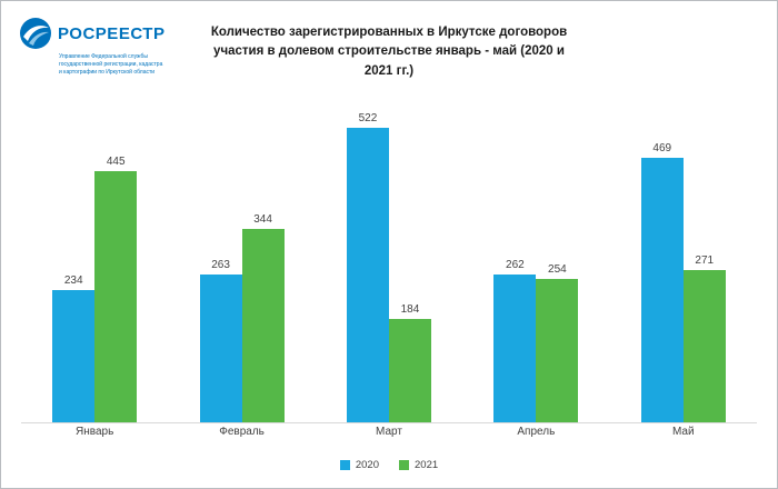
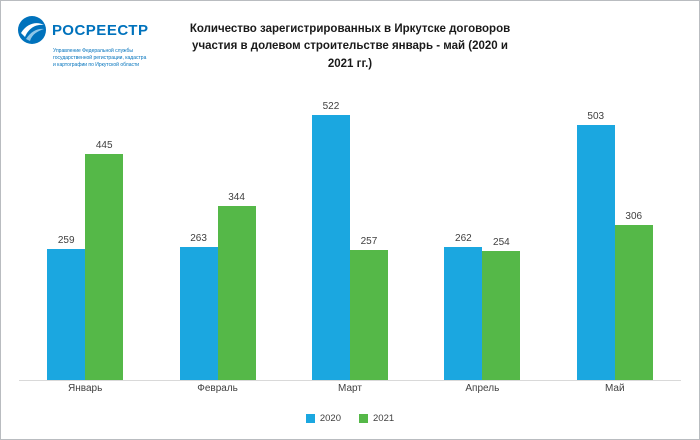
2020/Январь: 234 -> 259
2021/Март: 184 -> 257
2020/Май: 469 -> 503
2021/Май: 271 -> 306
